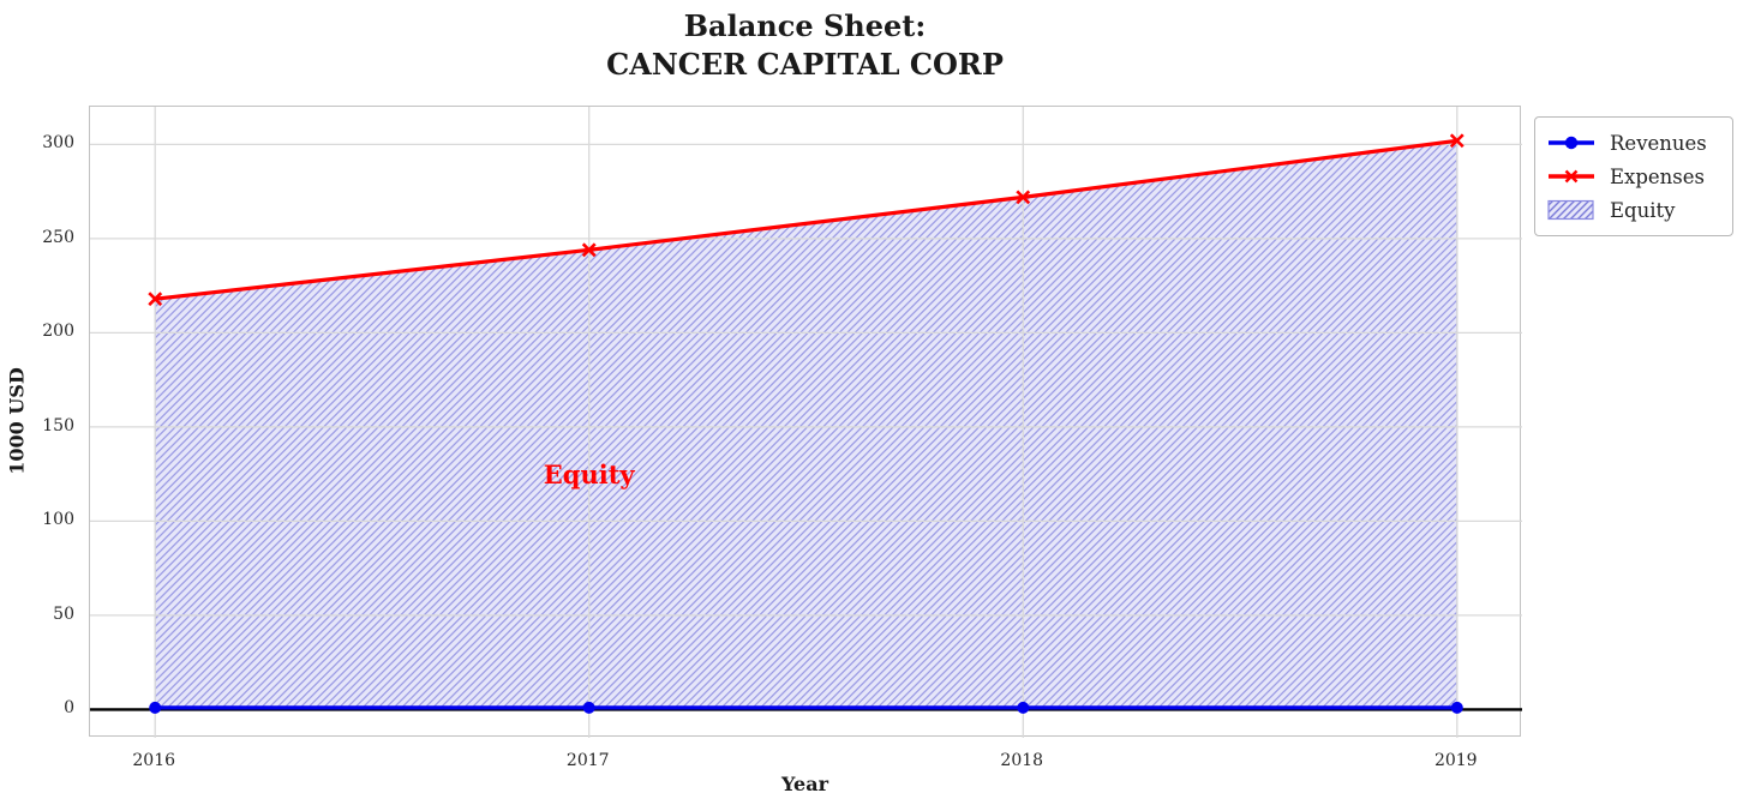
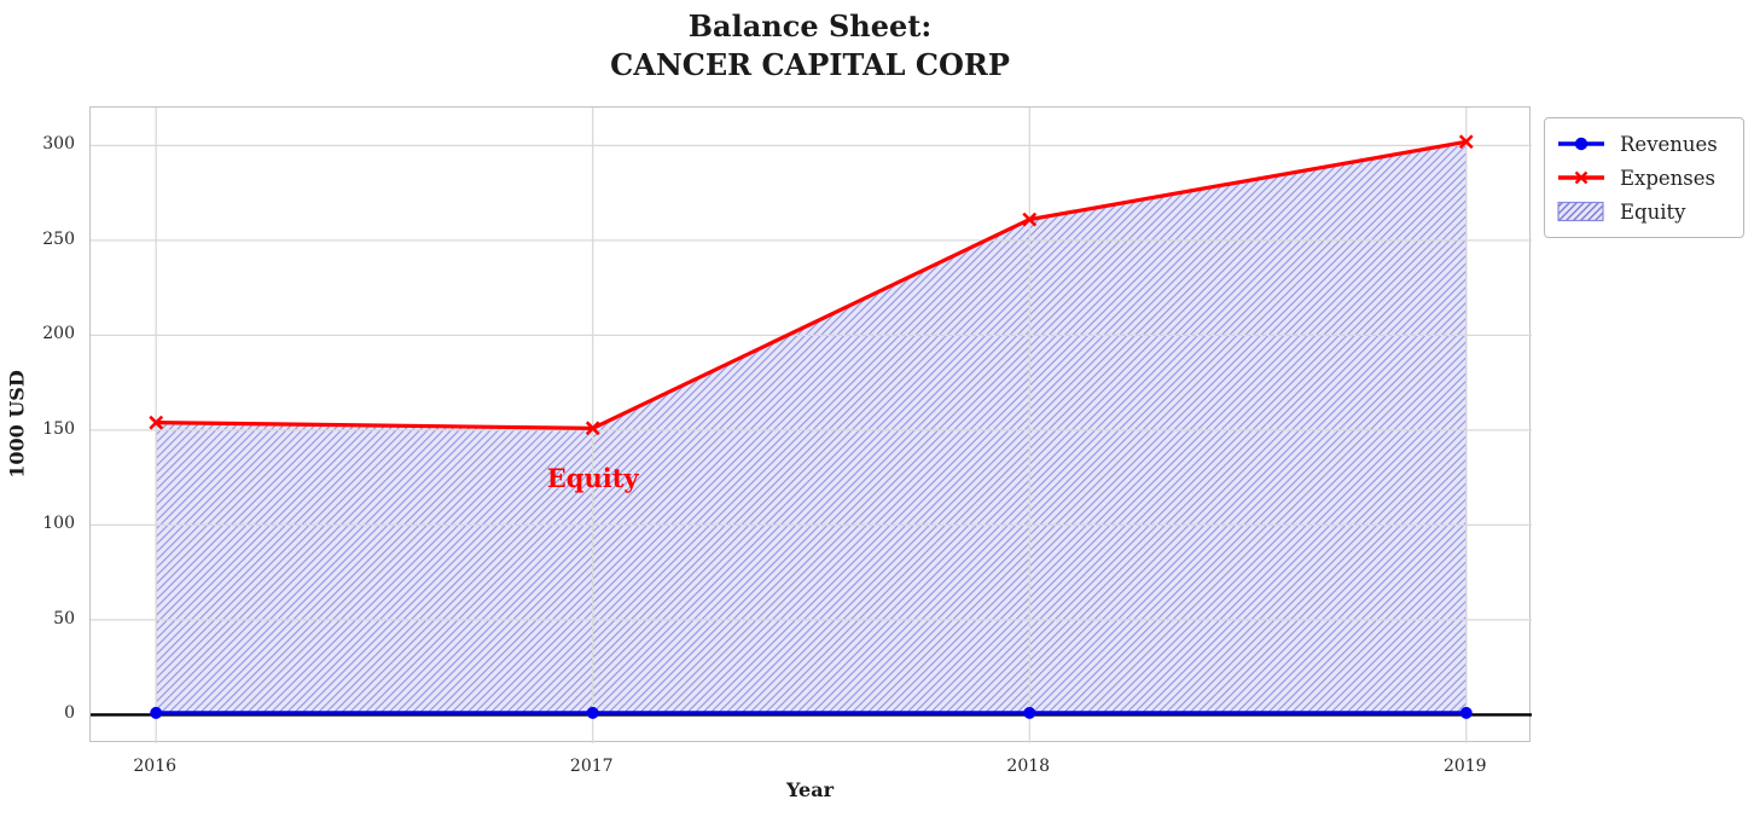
Expenses/2016: 218 -> 154
Expenses/2017: 244 -> 151
Expenses/2018: 272 -> 261
